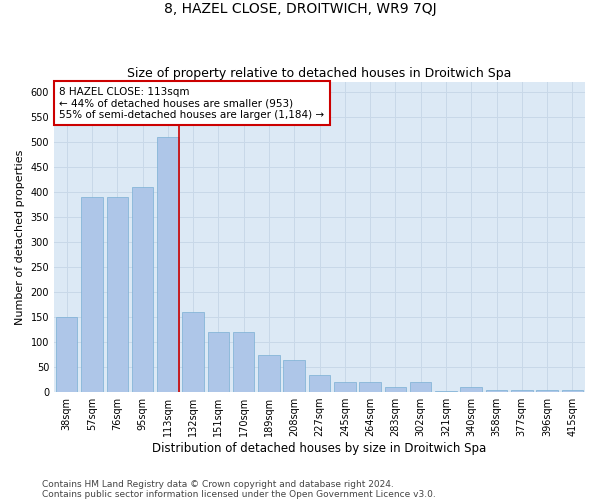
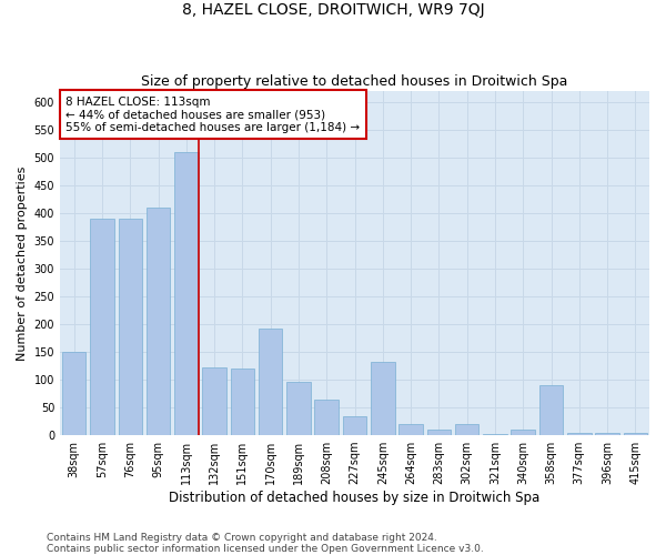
132sqm: 160 -> 122
170sqm: 120 -> 192
189sqm: 75 -> 96
245sqm: 20 -> 132
358sqm: 5 -> 90
